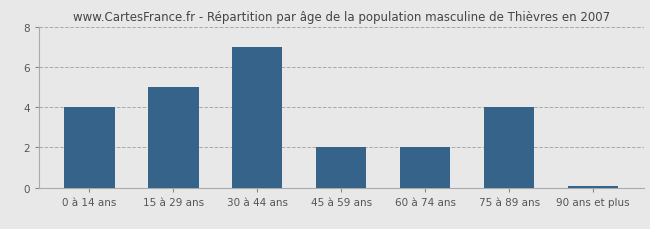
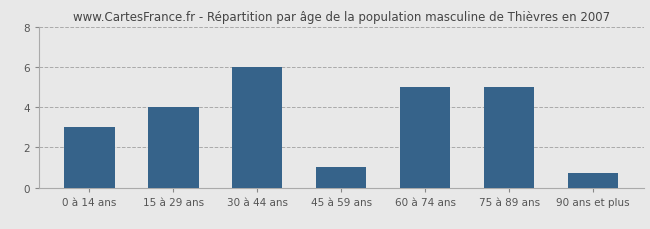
0 à 14 ans: 4.00 -> 3.00
15 à 29 ans: 5.00 -> 4.00
30 à 44 ans: 7.00 -> 6.00
45 à 59 ans: 2.00 -> 1.00
60 à 74 ans: 2.00 -> 5.00
75 à 89 ans: 4.00 -> 5.00
90 ans et plus: 0.07 -> 0.75
